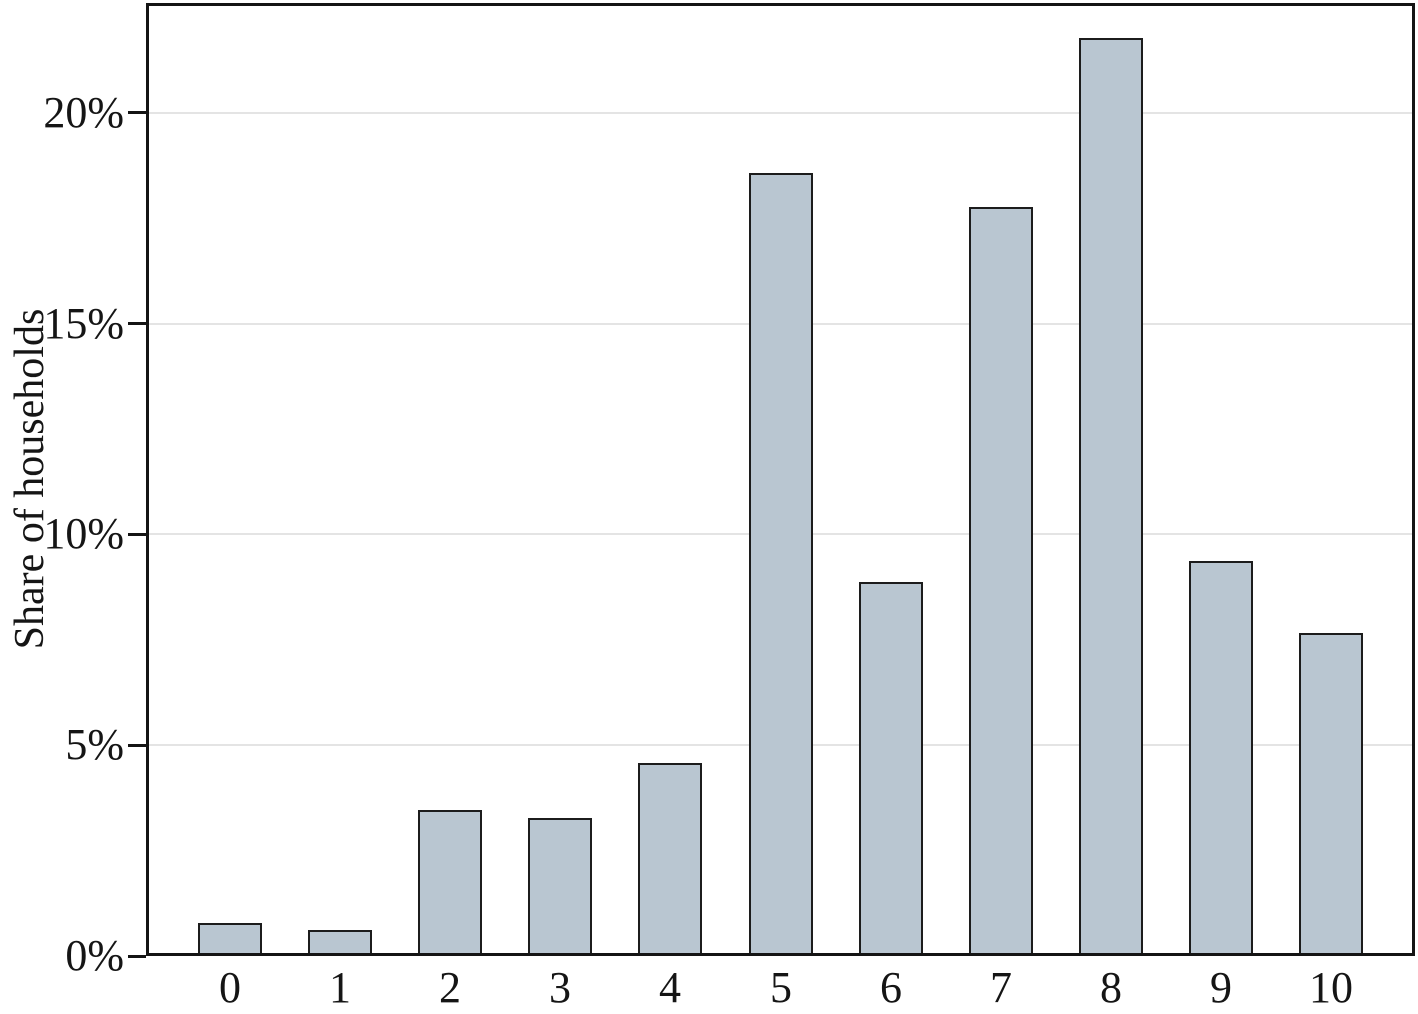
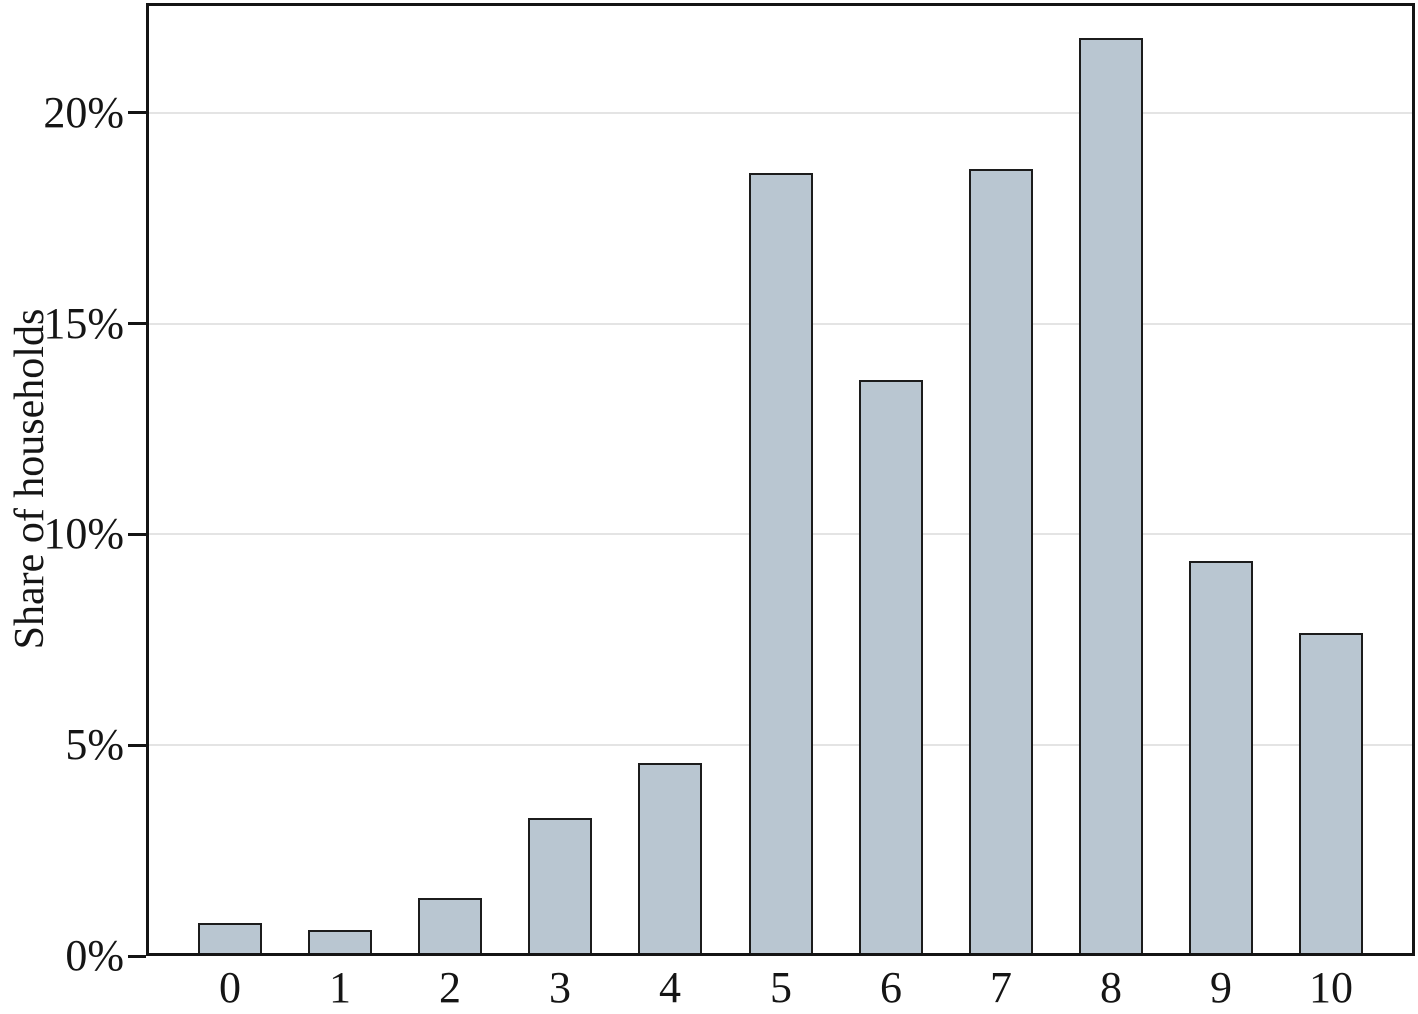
2: 3.4% -> 1.3%
6: 8.8% -> 13.6%
7: 17.7% -> 18.6%
